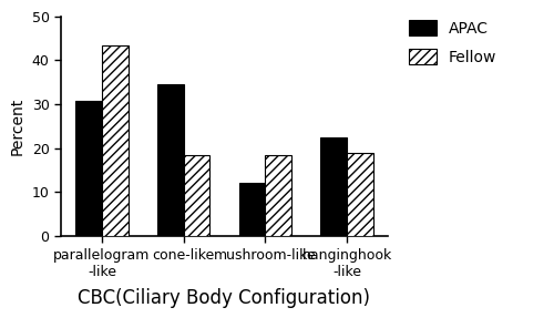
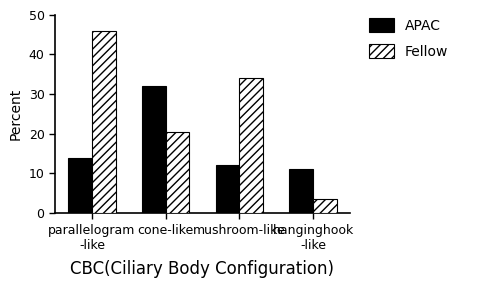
APAC/parallelogram -like: 30.7 -> 14.0
Fellow/parallelogram -like: 43.5 -> 46.0
APAC/cone-like: 34.5 -> 32.0
Fellow/cone-like: 18.5 -> 20.5
Fellow/mushroom-like: 18.5 -> 34.0
APAC/hanginghook -like: 22.5 -> 11.0
Fellow/hanginghook -like: 19.0 -> 3.5
